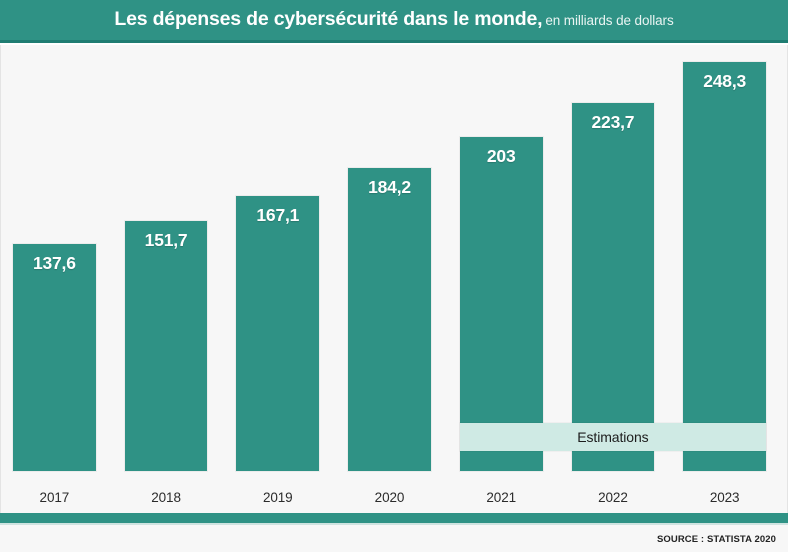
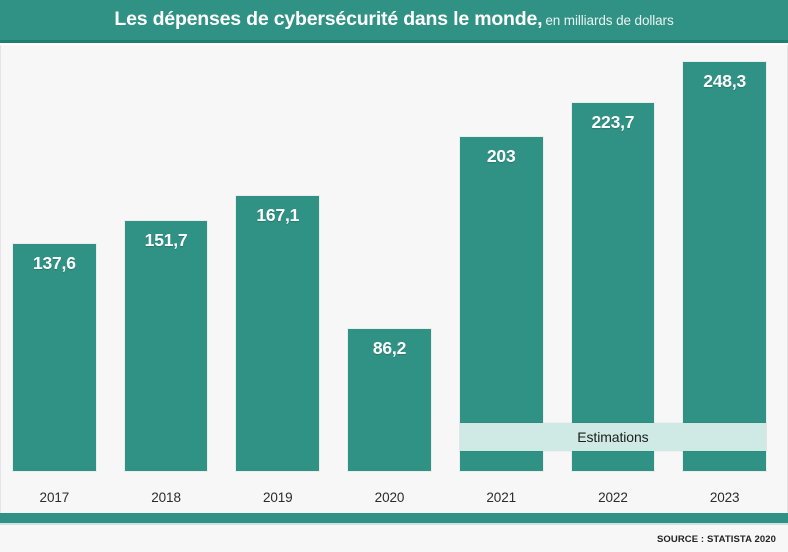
2020: 184,2 -> 86,2
